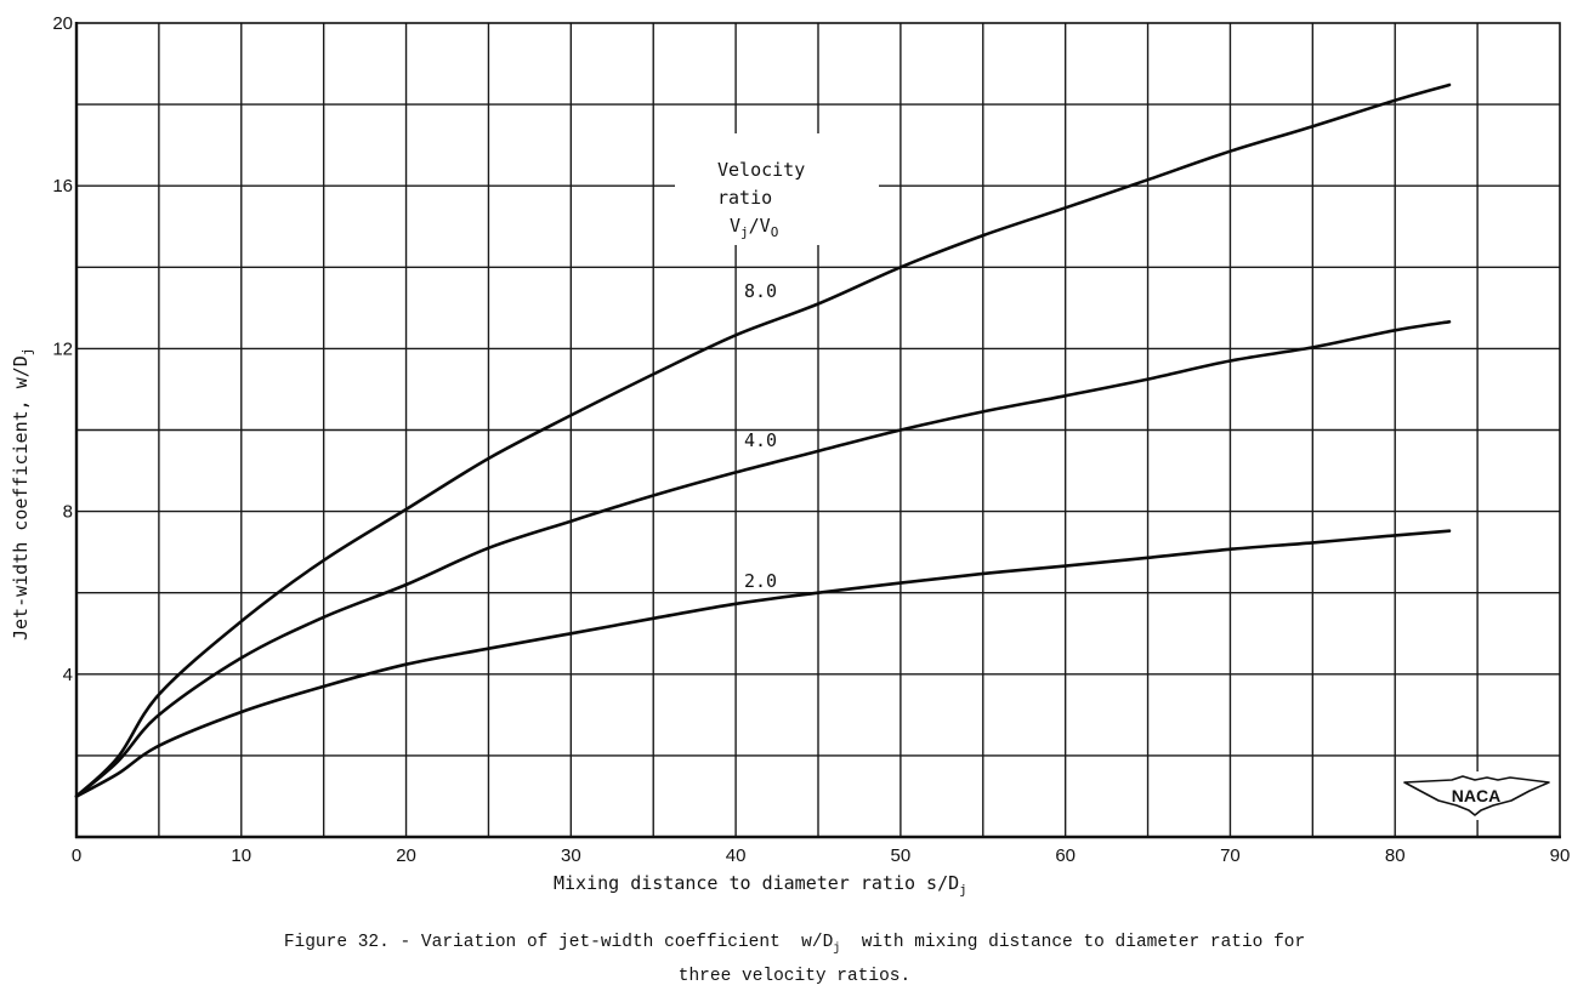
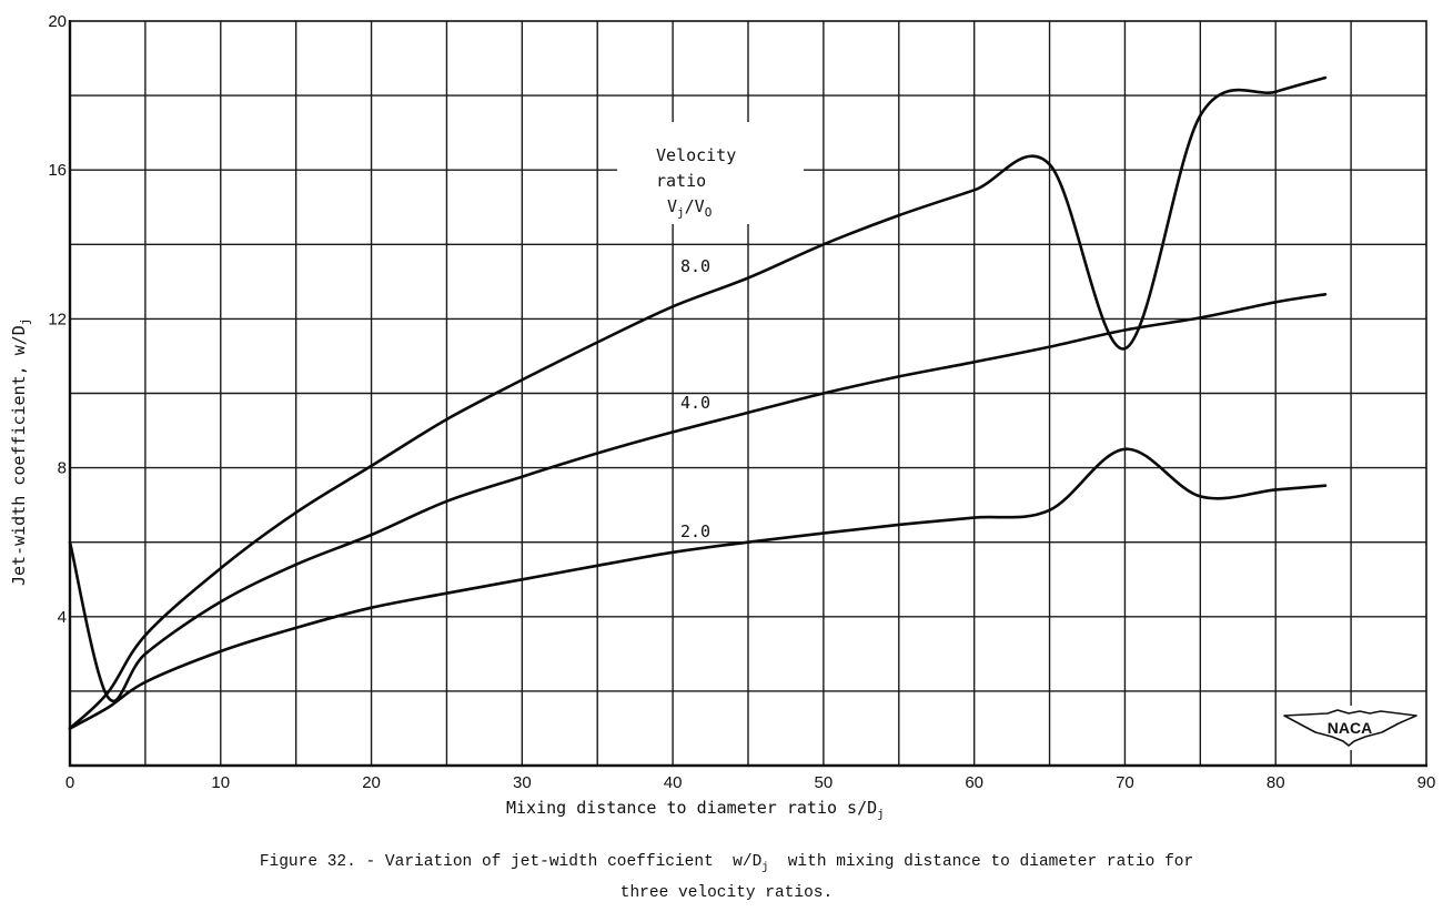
4.0/0: 1.0 -> 6.0
8.0/70: 16.9 -> 11.2
2.0/70: 7.1 -> 8.5
